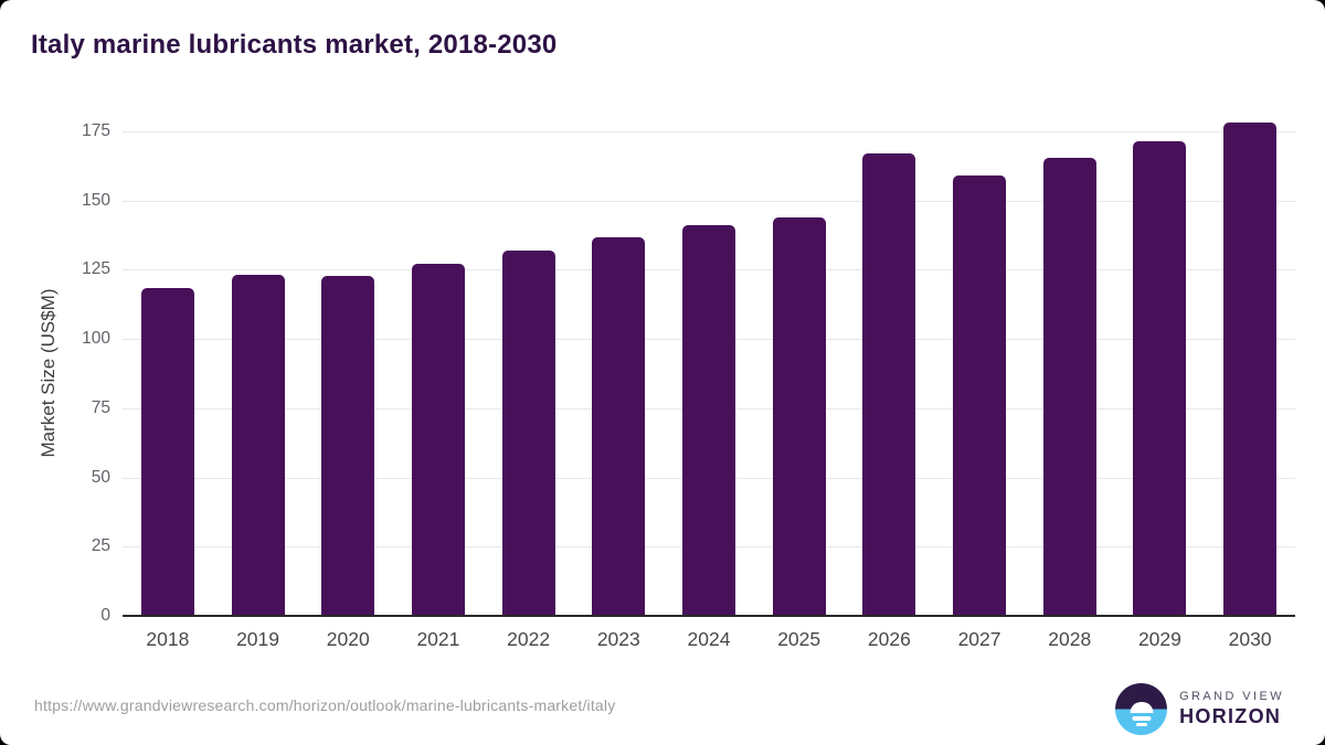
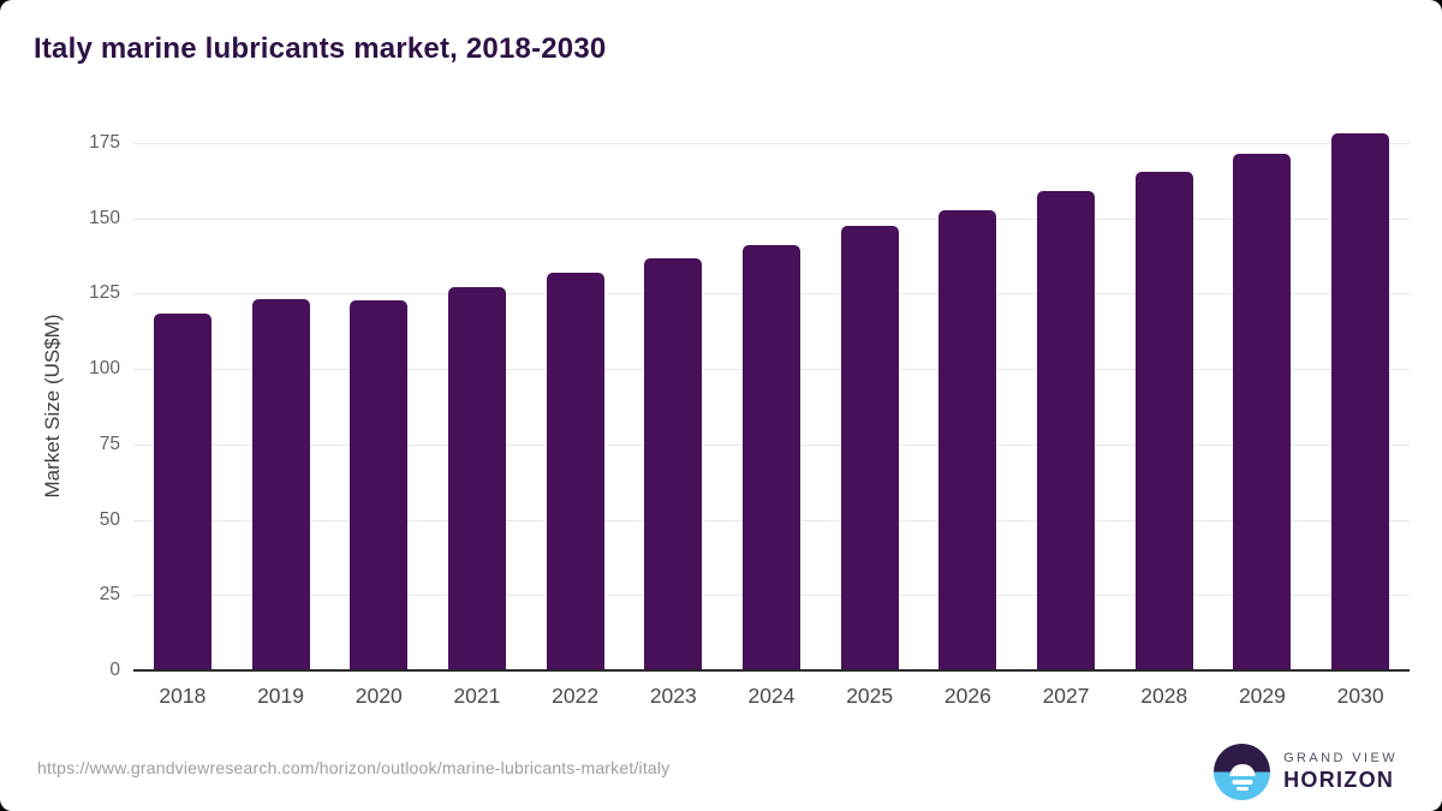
2025: 144 -> 148
2026: 167 -> 152
